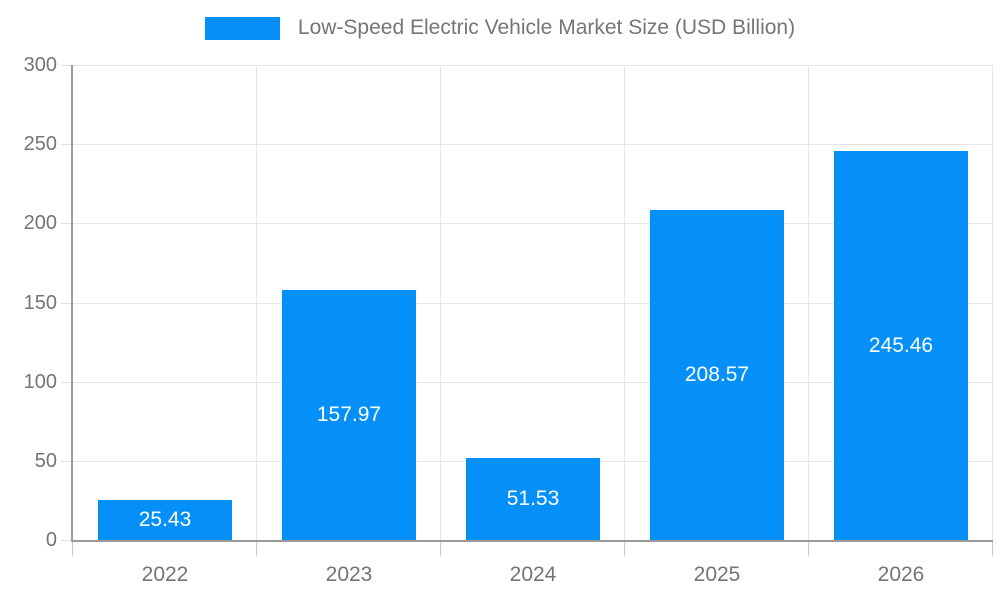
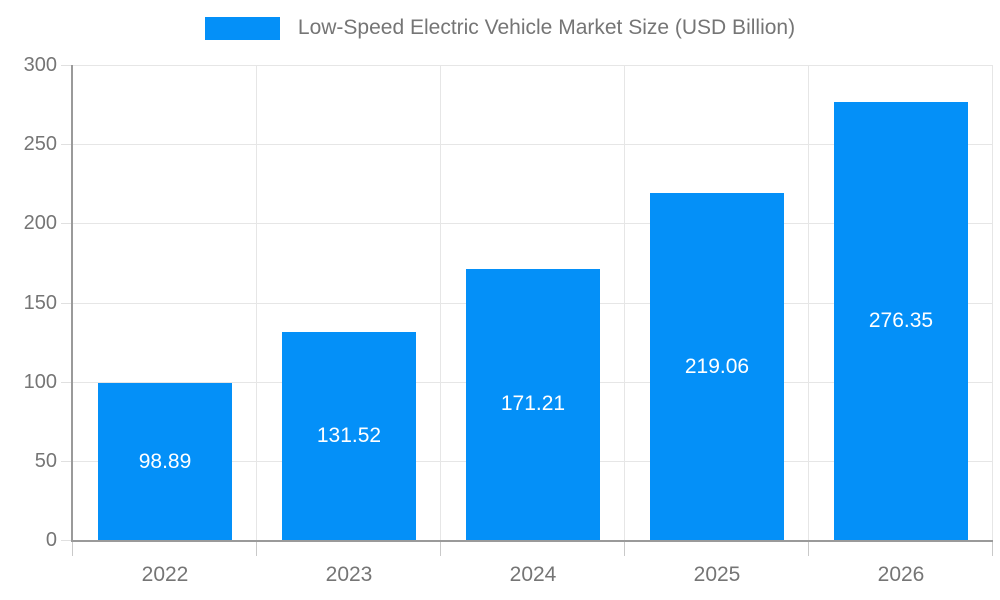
2022: 25.43 -> 98.89
2023: 157.97 -> 131.52
2024: 51.53 -> 171.21
2025: 208.57 -> 219.06
2026: 245.46 -> 276.35
